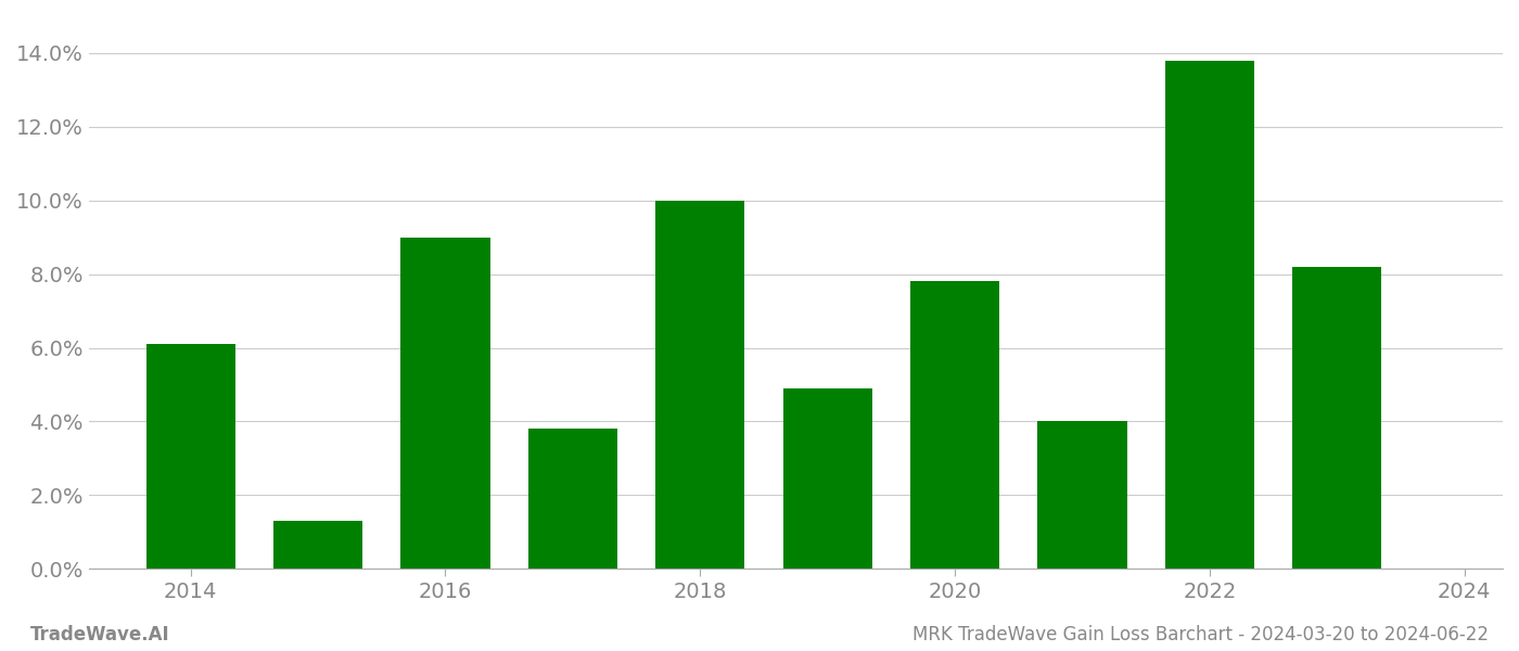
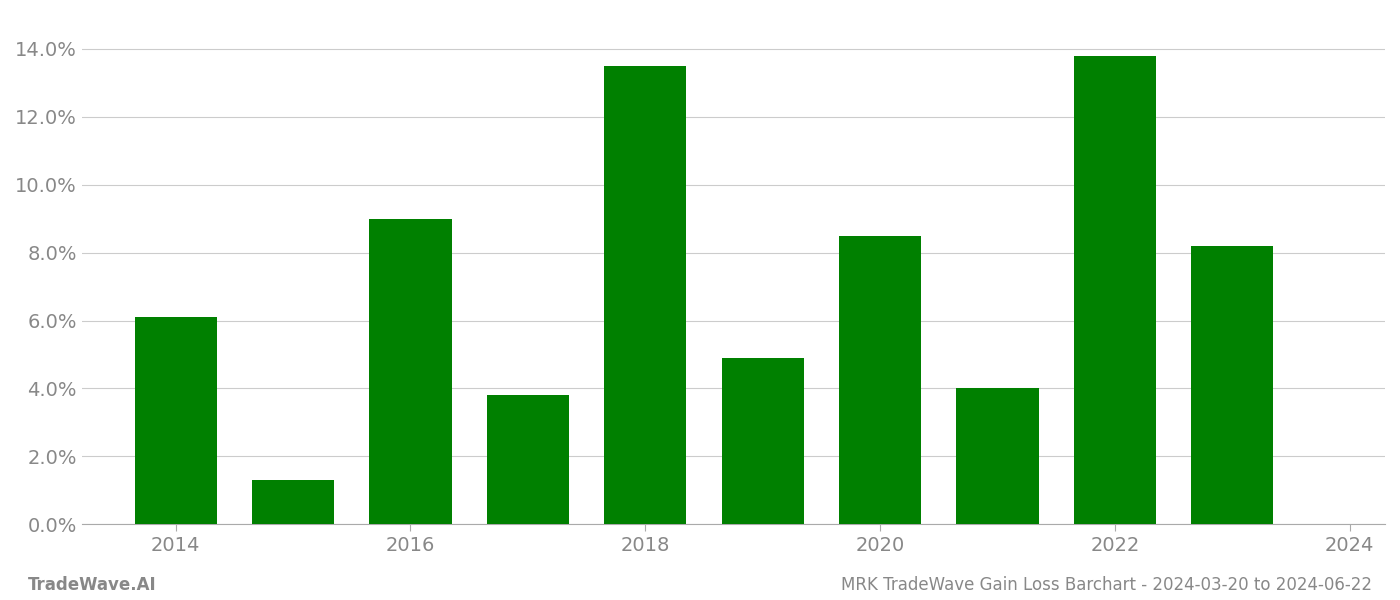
2018: 10.0% -> 13.5%
2020: 7.8% -> 8.5%
